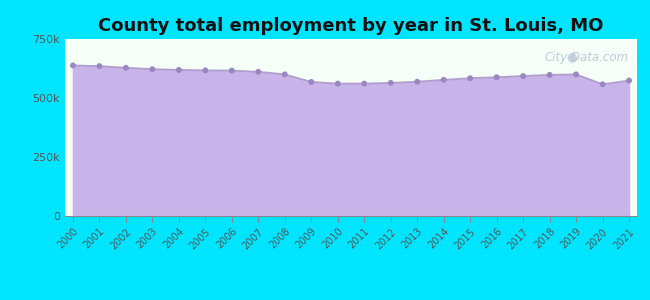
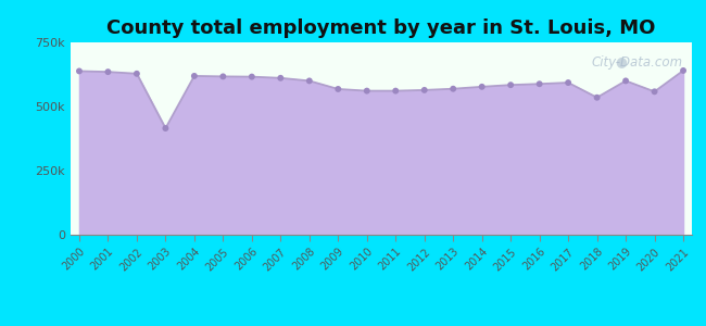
2003: 622k -> 415k
2018: 598k -> 535k
2021: 574k -> 640k
